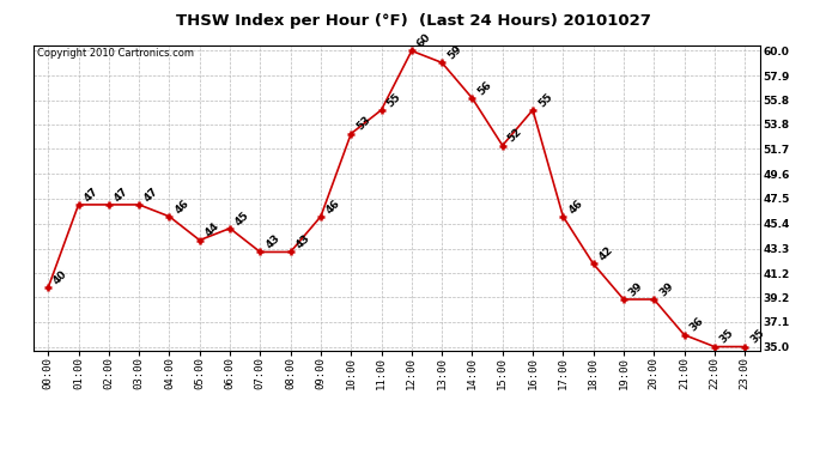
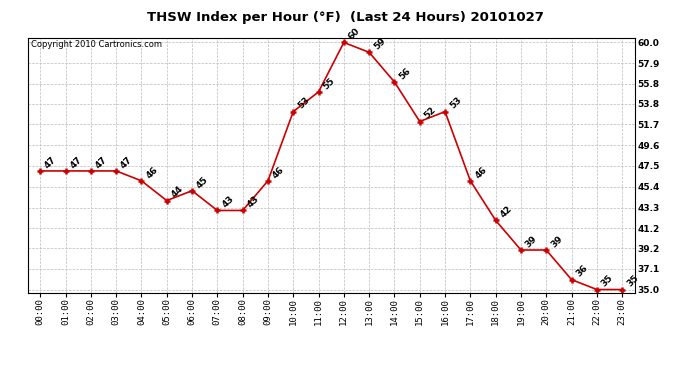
00:00: 40 -> 47
16:00: 55 -> 53
